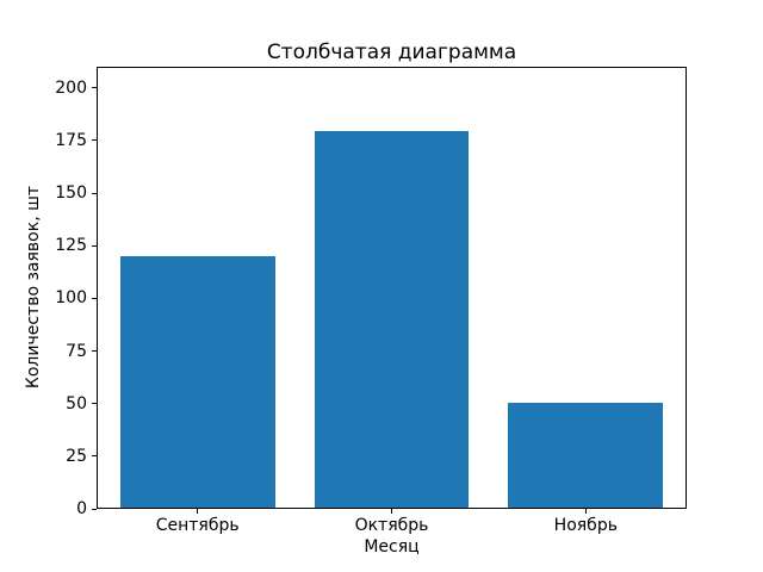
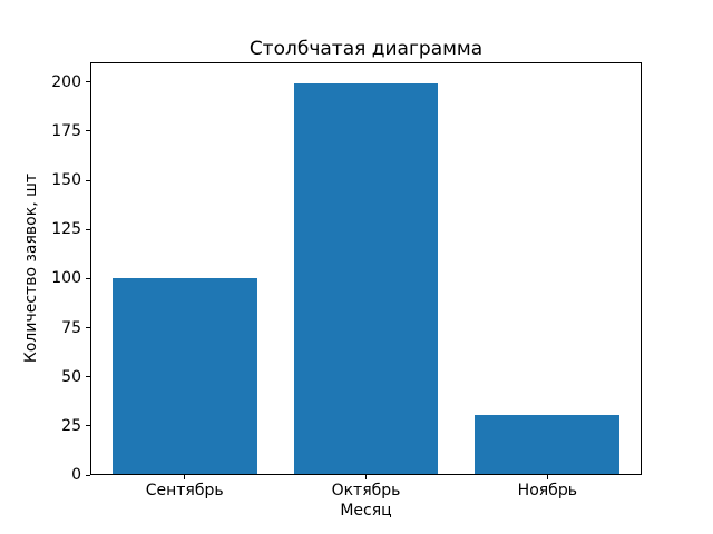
Сентябрь: 120 -> 100
Октябрь: 180 -> 200
Ноябрь: 50 -> 30
